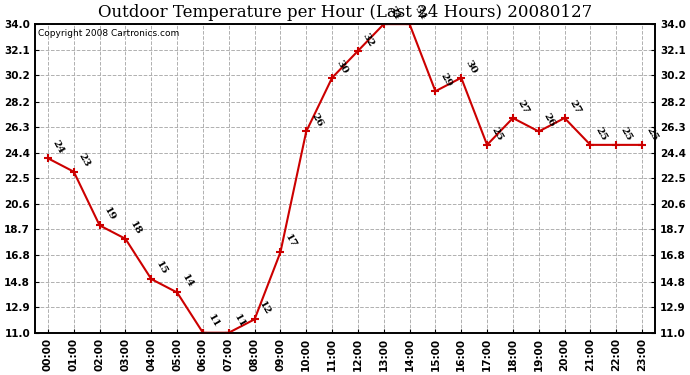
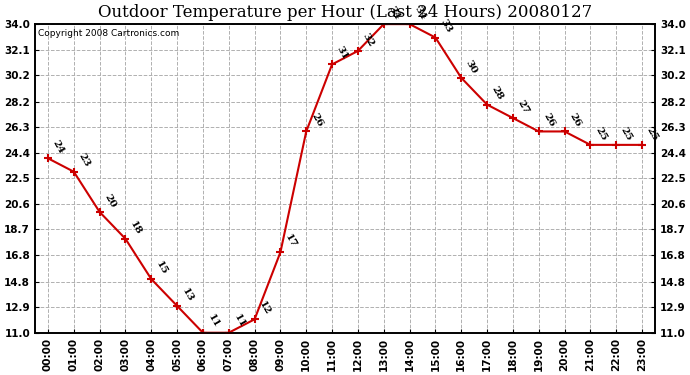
02:00: 19 -> 20
05:00: 14 -> 13
11:00: 30 -> 31
15:00: 29 -> 33
17:00: 25 -> 28
20:00: 27 -> 26
